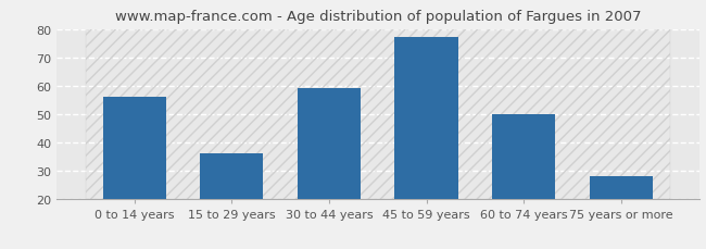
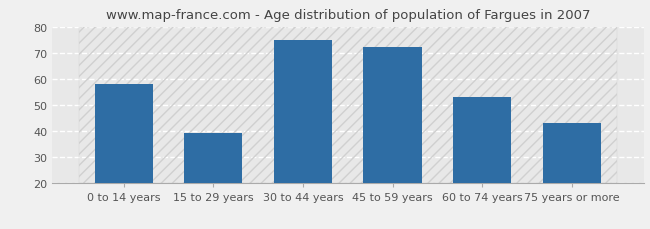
0 to 14 years: 56 -> 58
15 to 29 years: 36 -> 39
30 to 44 years: 59 -> 75
45 to 59 years: 77 -> 72
60 to 74 years: 50 -> 53
75 years or more: 28 -> 43
